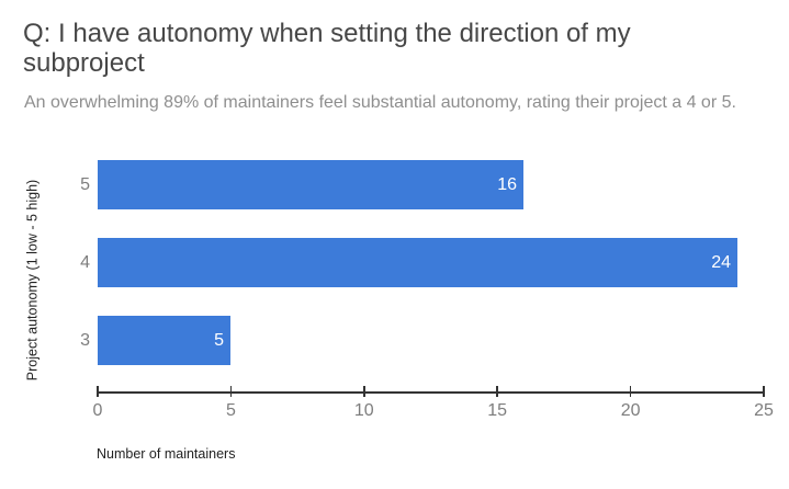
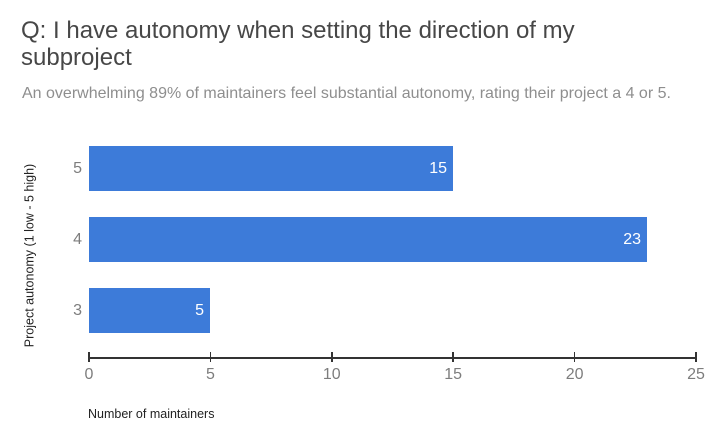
5: 16 -> 15
4: 24 -> 23
